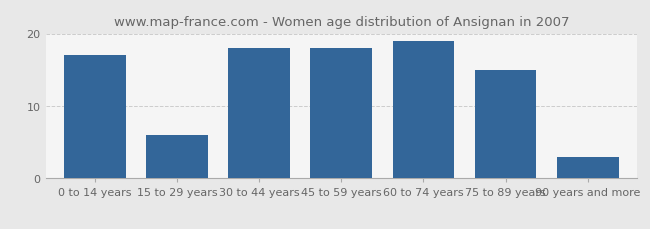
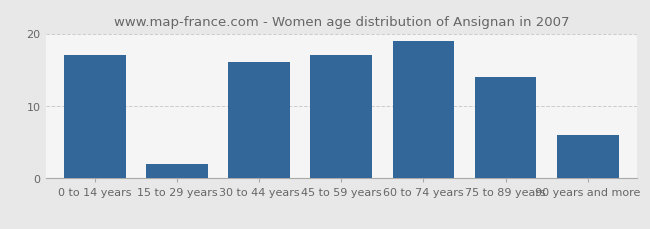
15 to 29 years: 6 -> 2
30 to 44 years: 18 -> 16
45 to 59 years: 18 -> 17
75 to 89 years: 15 -> 14
90 years and more: 3 -> 6
